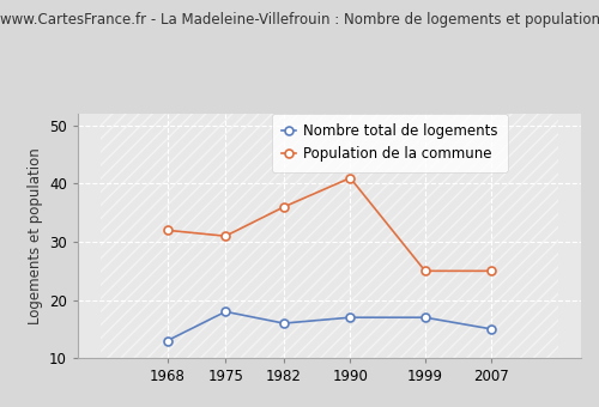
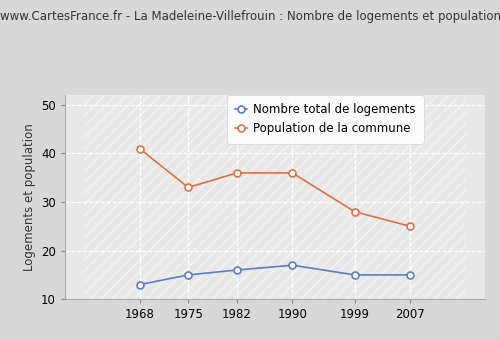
Population de la commune/1968: 32 -> 41
Nombre total de logements/1975: 18 -> 15
Population de la commune/1975: 31 -> 33
Population de la commune/1990: 41 -> 36
Nombre total de logements/1999: 17 -> 15
Population de la commune/1999: 25 -> 28
